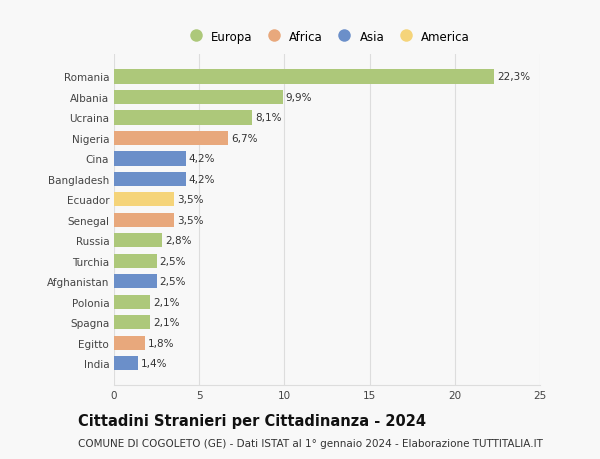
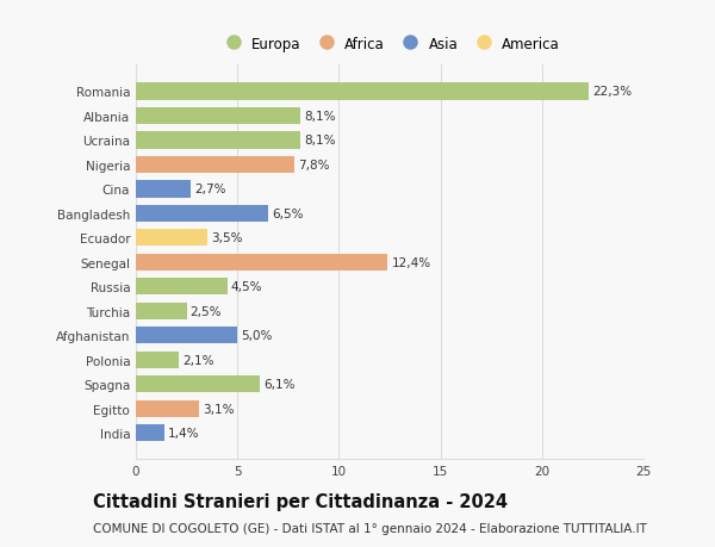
Albania: 9,9% -> 8,1%
Nigeria: 6,7% -> 7,8%
Cina: 4,2% -> 2,7%
Bangladesh: 4,2% -> 6,5%
Senegal: 3,5% -> 12,4%
Russia: 2,8% -> 4,5%
Afghanistan: 2,5% -> 5,0%
Spagna: 2,1% -> 6,1%
Egitto: 1,8% -> 3,1%
